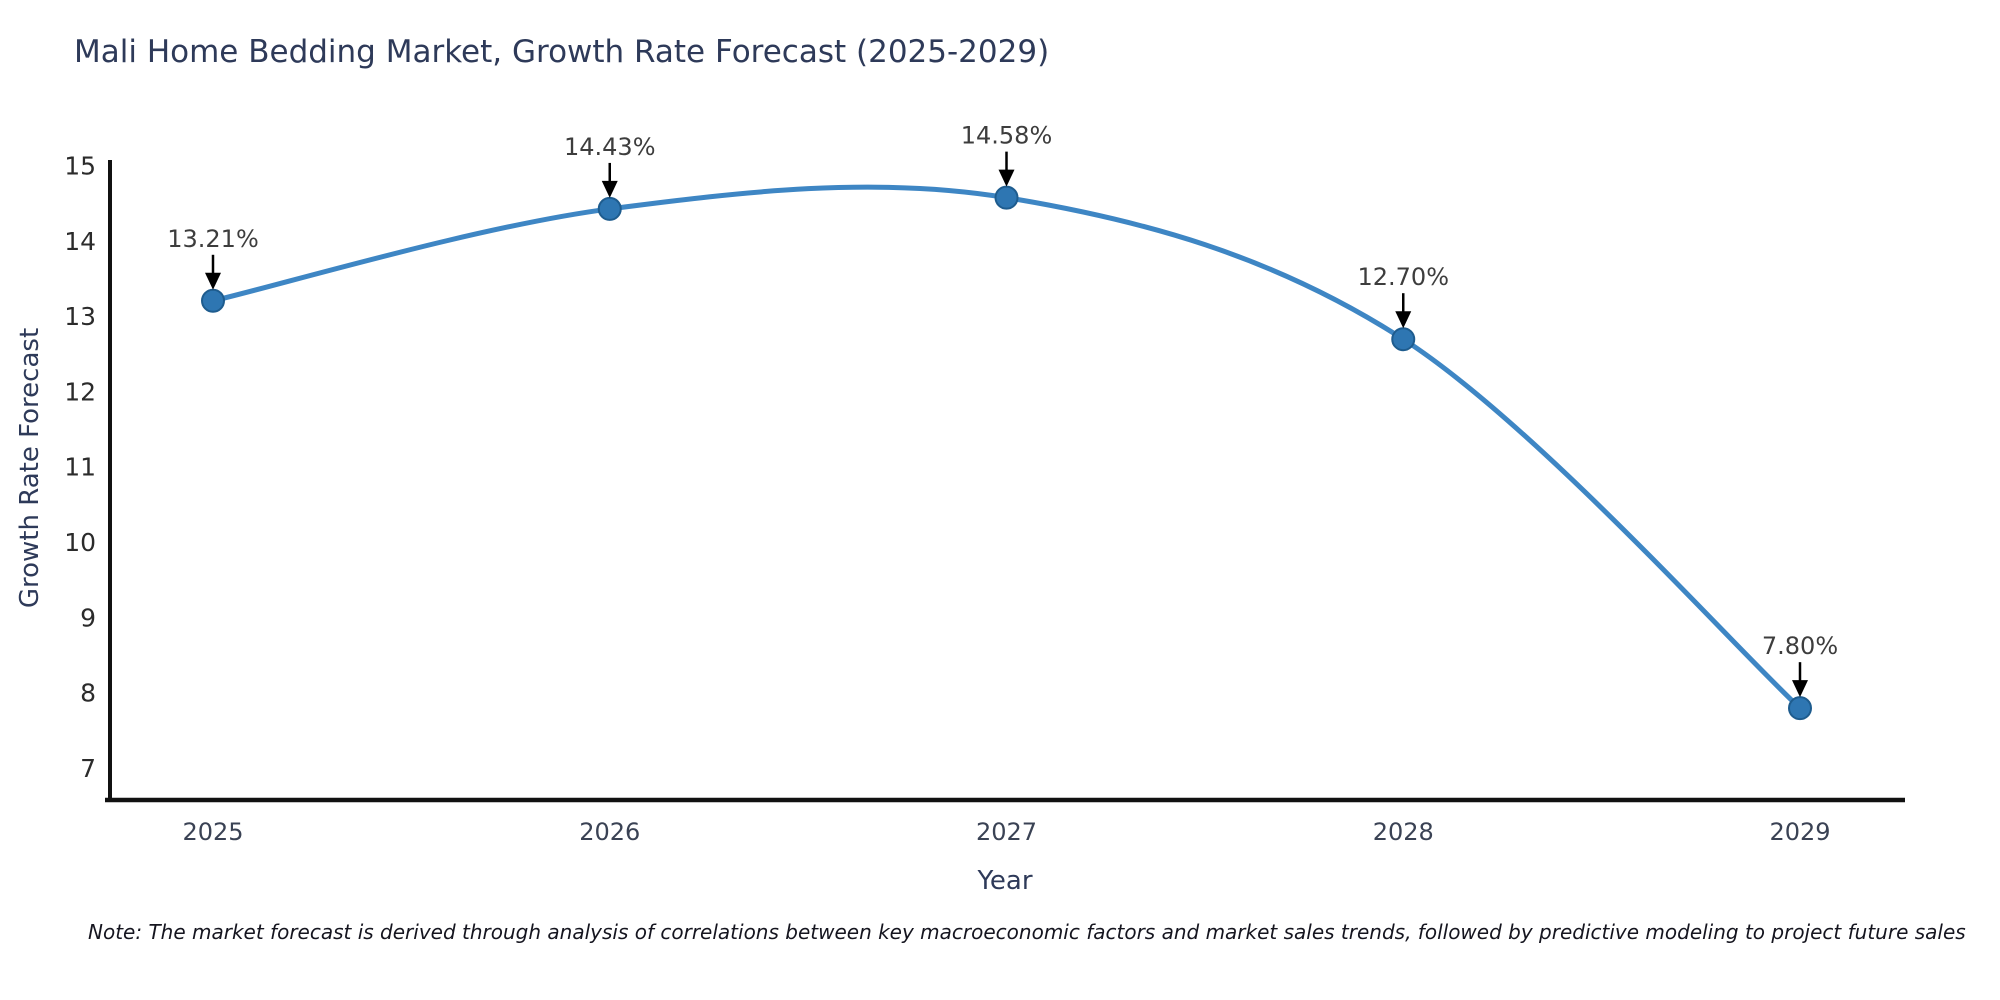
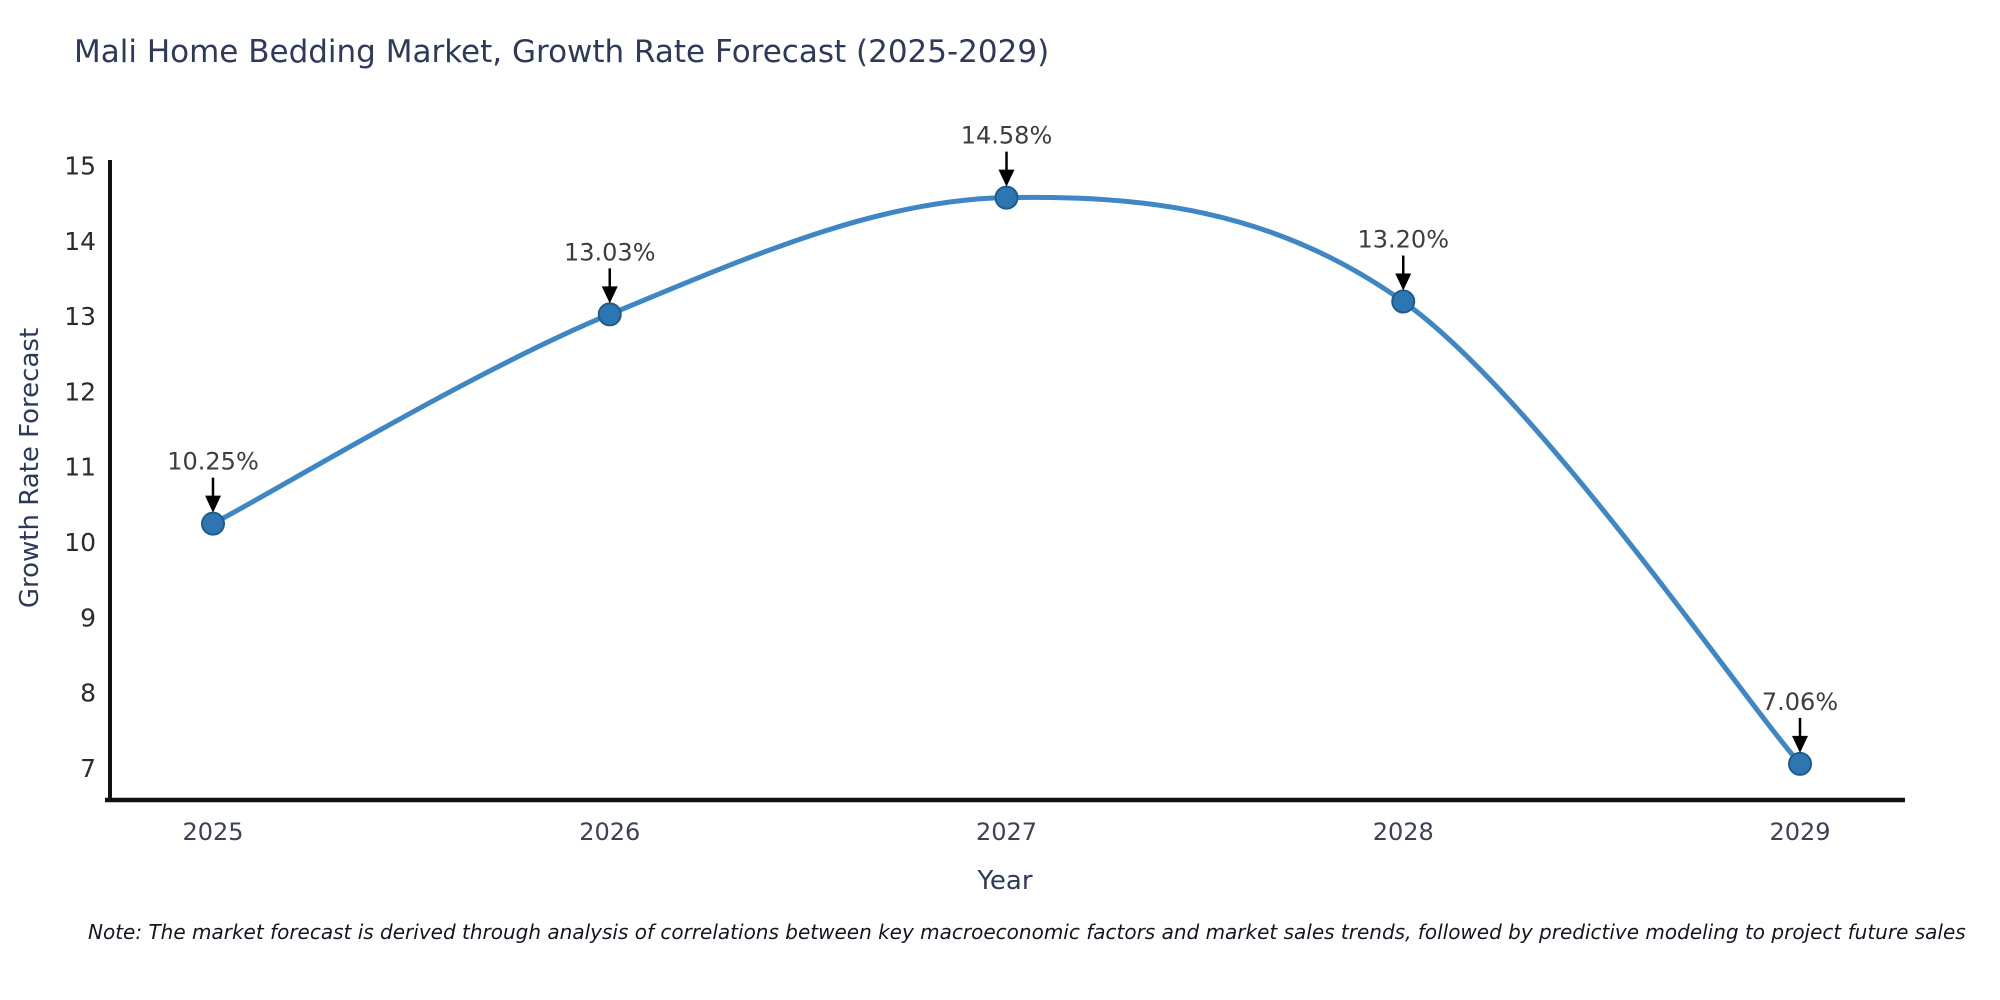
2025: 13.21% -> 10.25%
2026: 14.43% -> 13.03%
2028: 12.70% -> 13.20%
2029: 7.80% -> 7.06%
